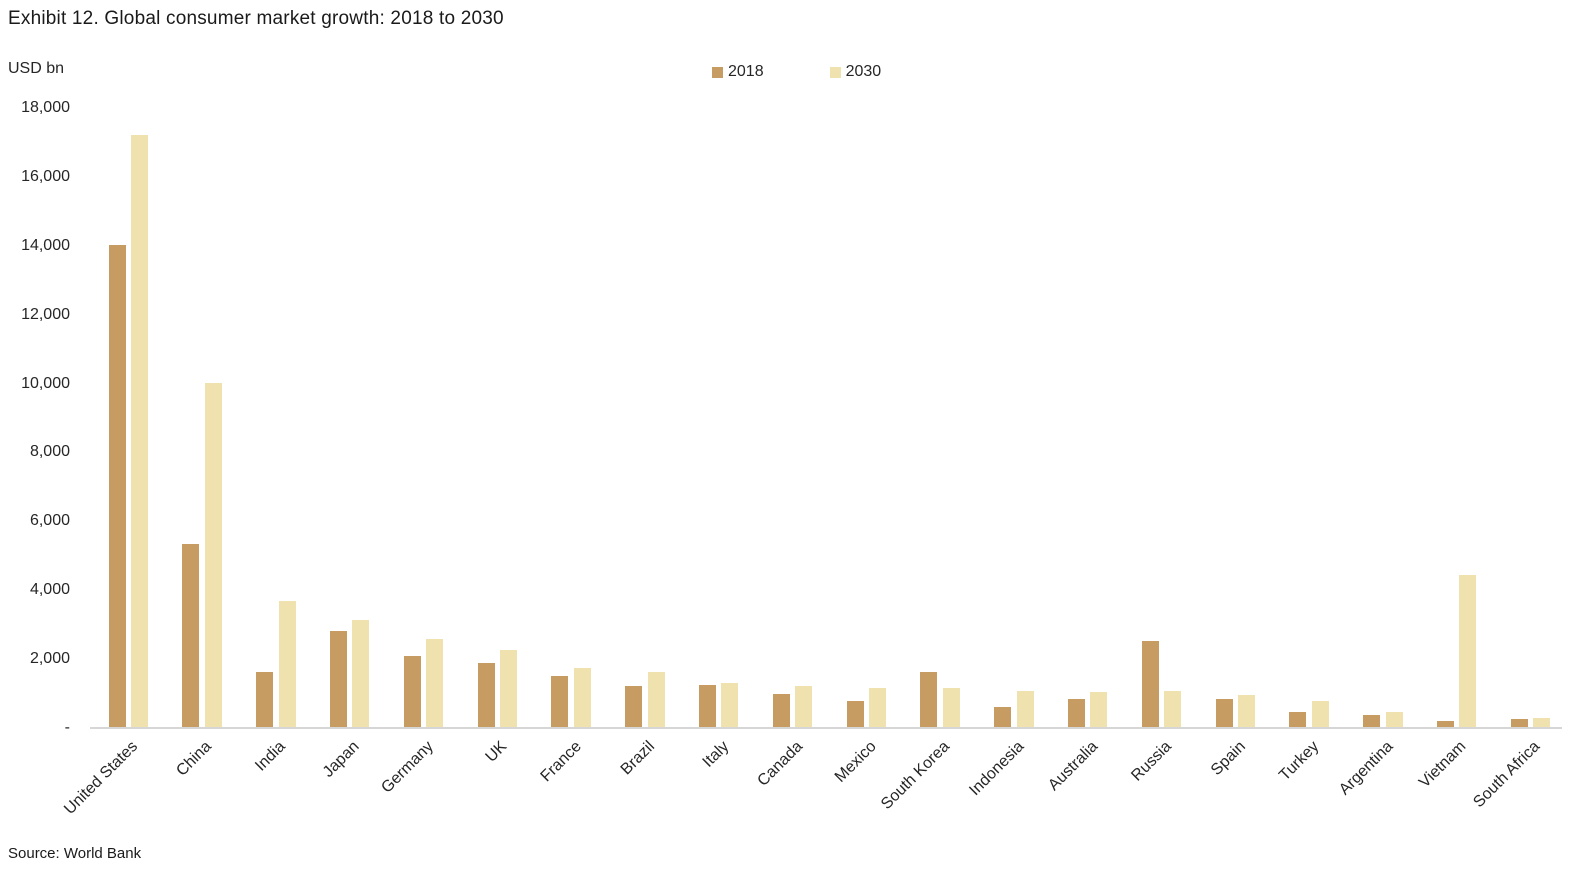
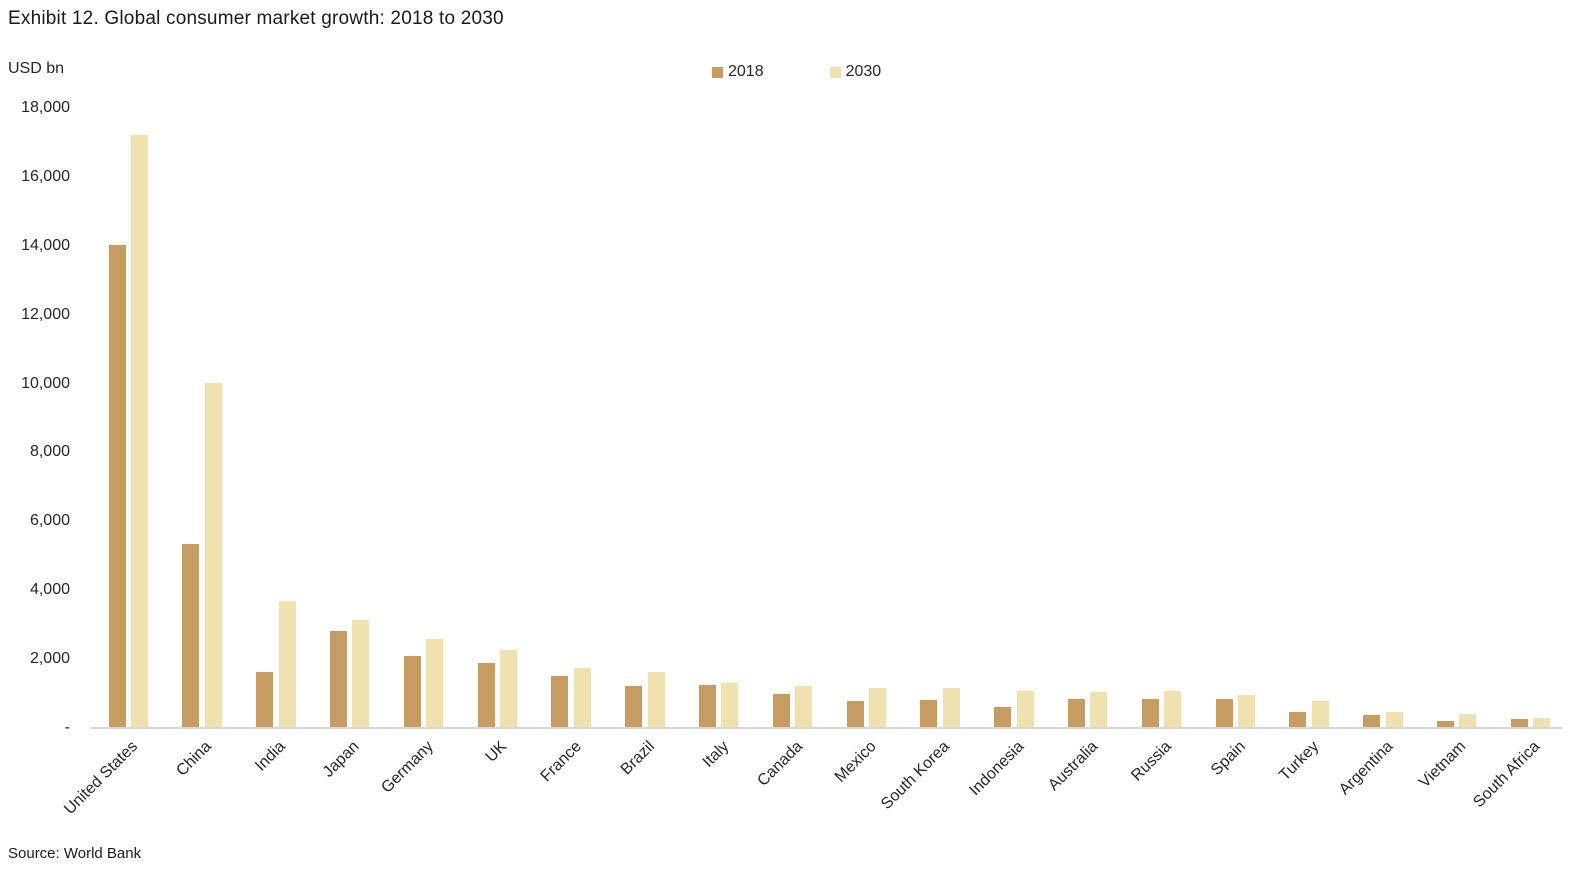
2018/South Korea: 1600 -> 800
2018/Russia: 2500 -> 800
2030/Vietnam: 4400 -> 400
